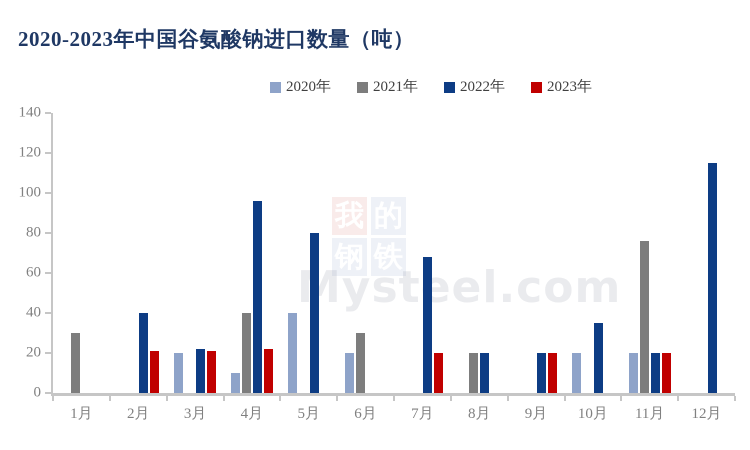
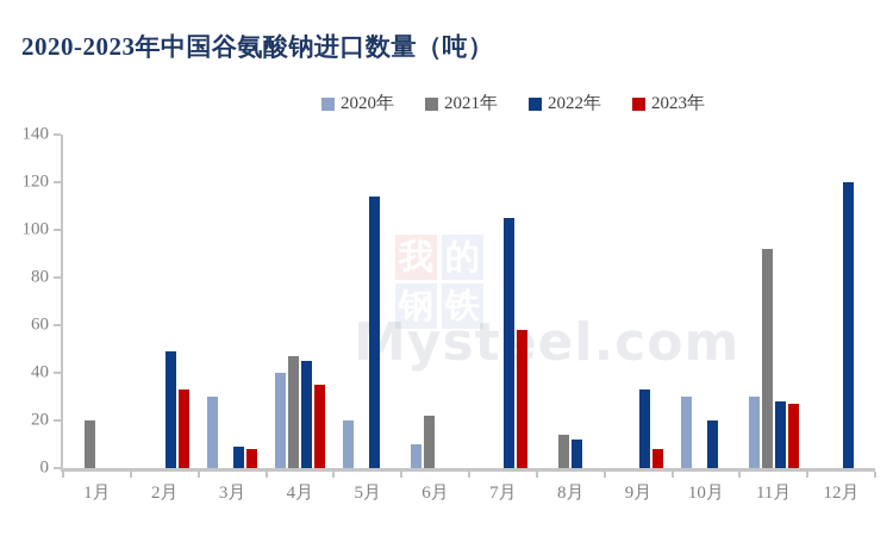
2021年/1月: 30 -> 20
2022年/2月: 40 -> 49
2023年/2月: 21 -> 33
2020年/3月: 20 -> 30
2022年/3月: 22 -> 9
2023年/3月: 21 -> 8
2020年/4月: 10 -> 40
2021年/4月: 40 -> 47
2022年/4月: 96 -> 45
2023年/4月: 22 -> 35
2020年/5月: 40 -> 20
2022年/5月: 80 -> 114
2020年/6月: 20 -> 10
2021年/6月: 30 -> 22
2022年/7月: 68 -> 105
2023年/7月: 20 -> 58
2021年/8月: 20 -> 14
2022年/8月: 20 -> 12
2022年/9月: 20 -> 33
2023年/9月: 20 -> 8
2020年/10月: 20 -> 30
2022年/10月: 35 -> 20
2020年/11月: 20 -> 30
2021年/11月: 76 -> 92
2022年/11月: 20 -> 28
2023年/11月: 20 -> 27
2022年/12月: 115 -> 120
